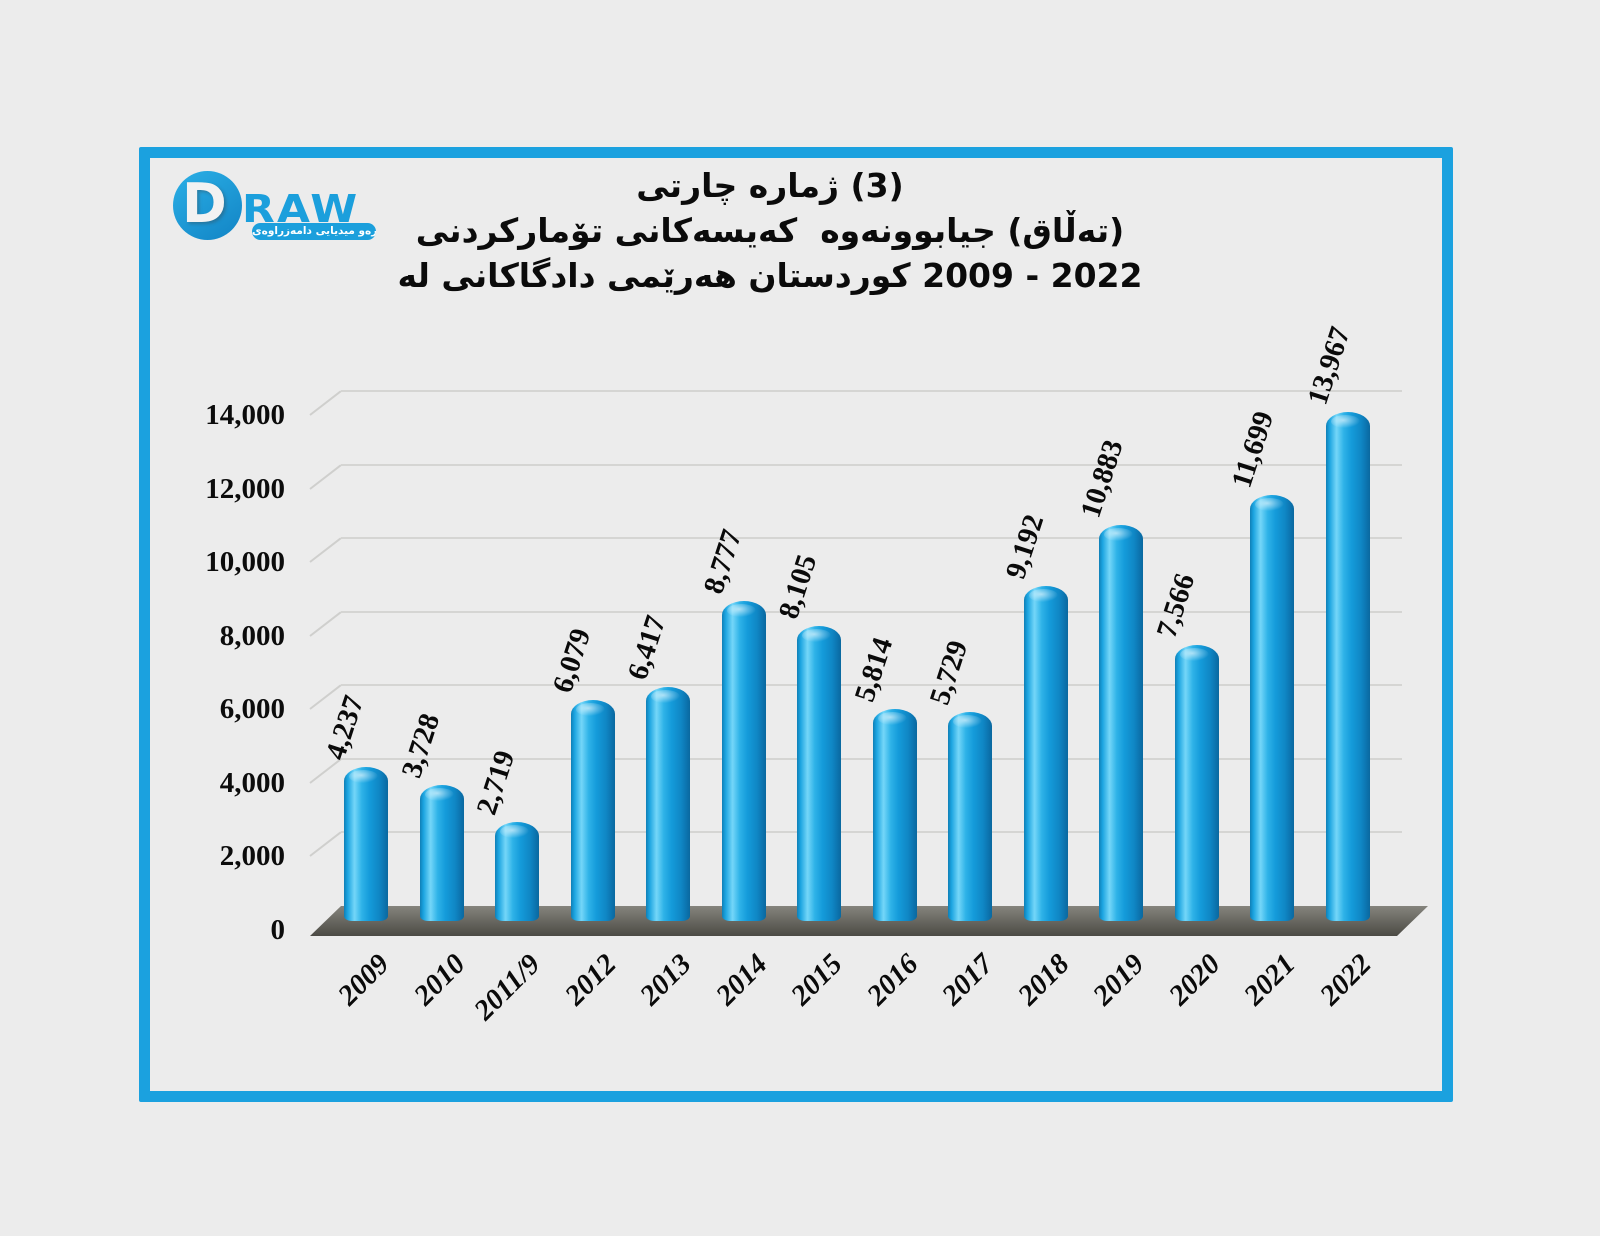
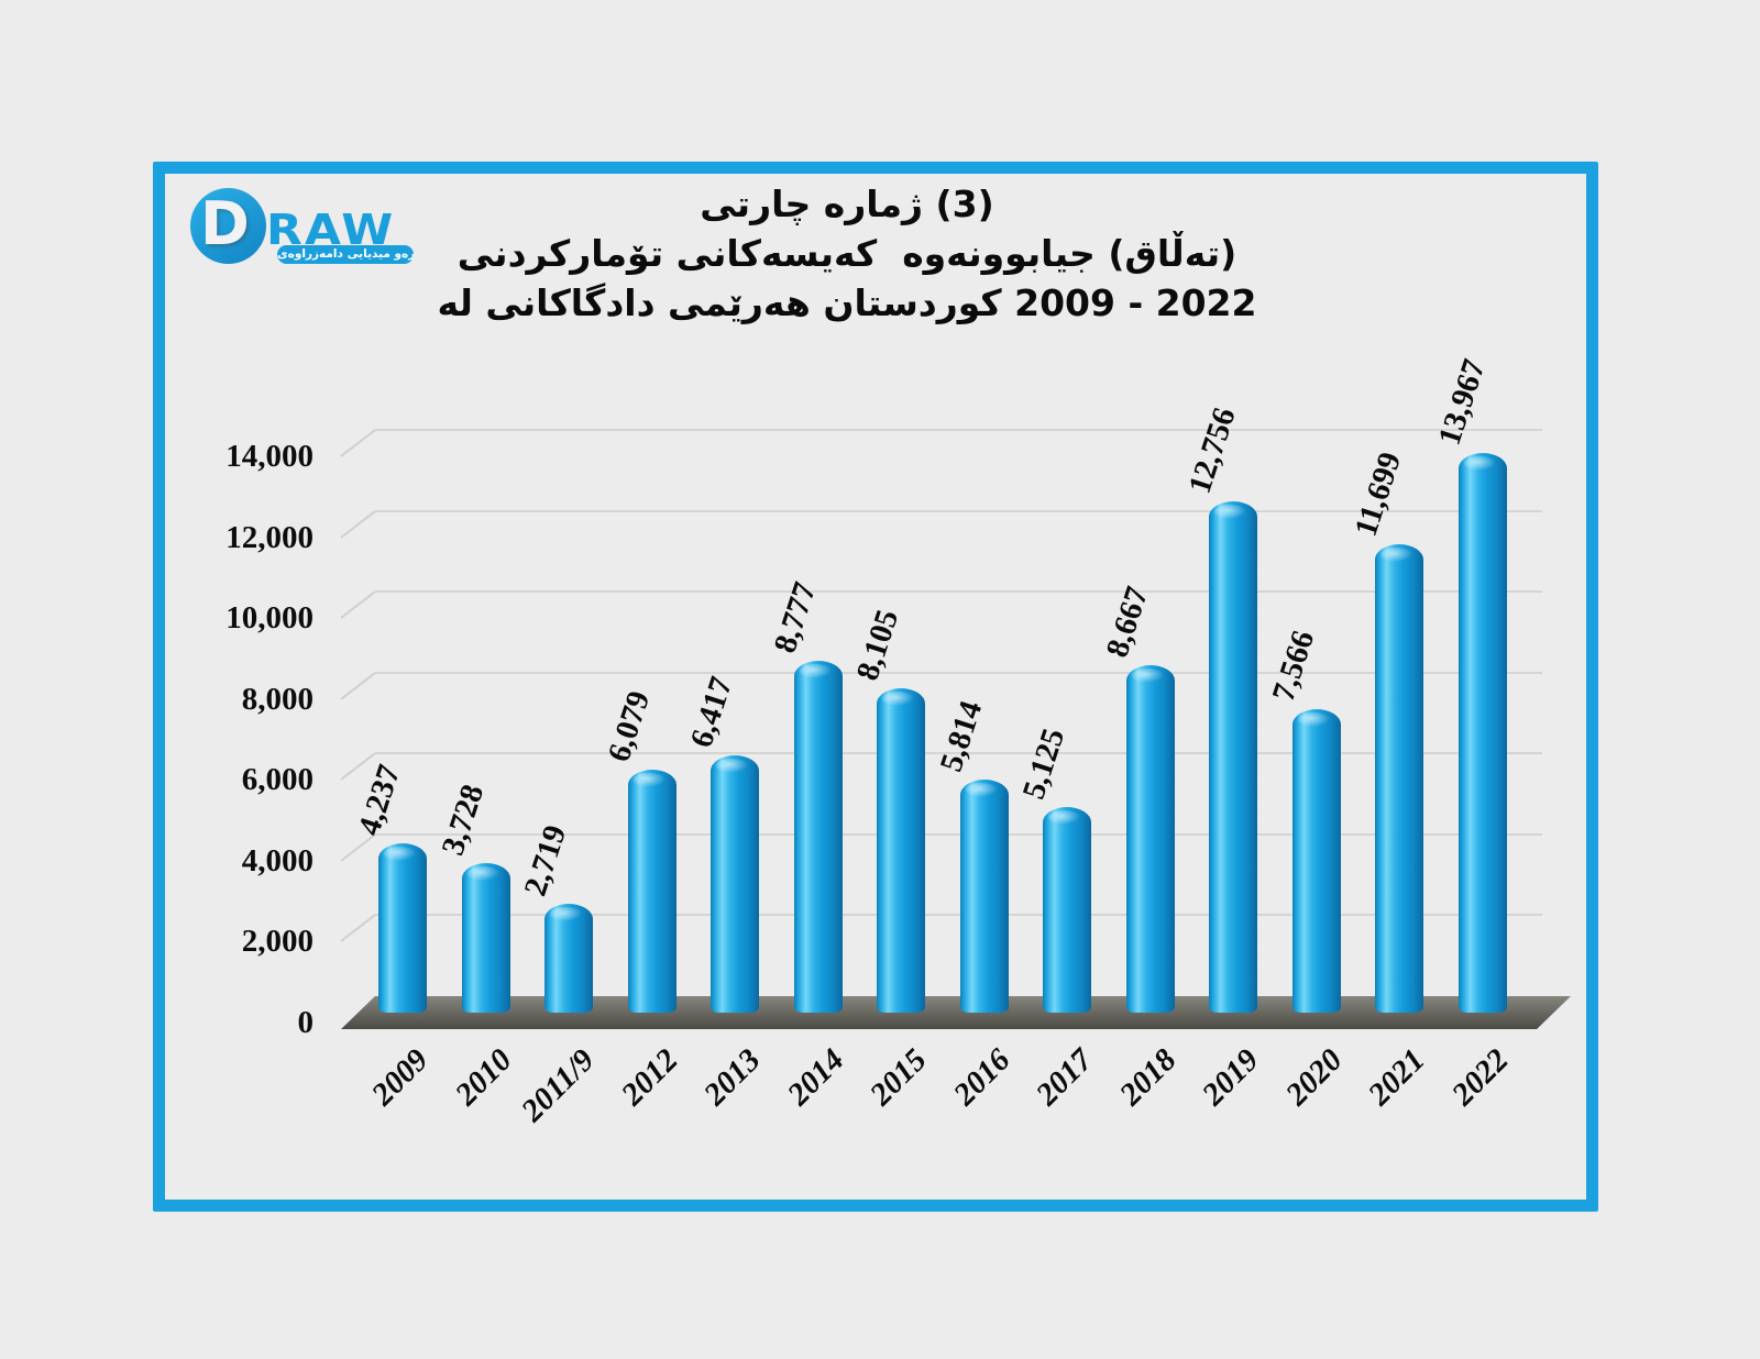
2017: 5,729 -> 5,125
2018: 9,192 -> 8,667
2019: 10,883 -> 12,756
